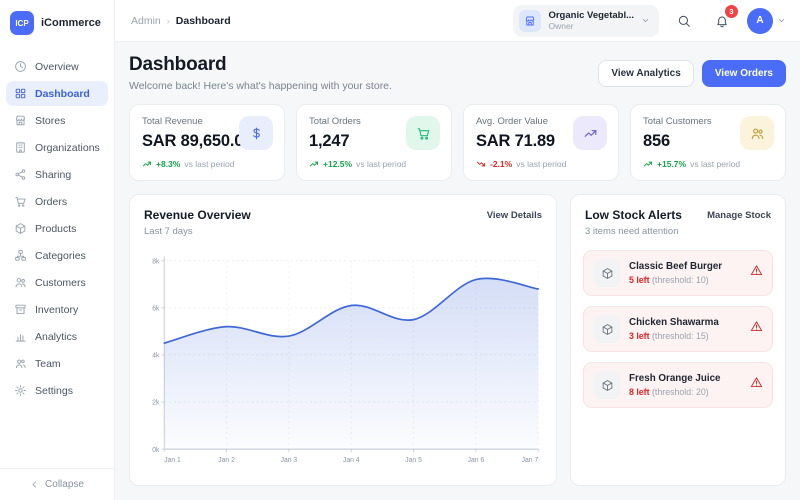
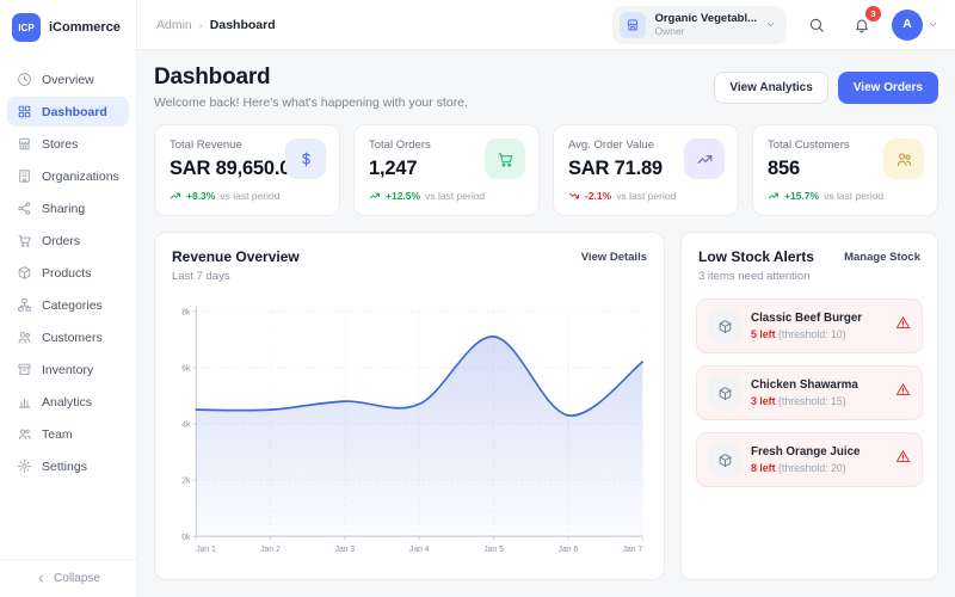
Jan 2: 5.2k -> 4.5k
Jan 4: 6.1k -> 4.7k
Jan 5: 5.5k -> 7.1k
Jan 6: 7.2k -> 4.3k
Jan 7: 6.8k -> 6.2k
